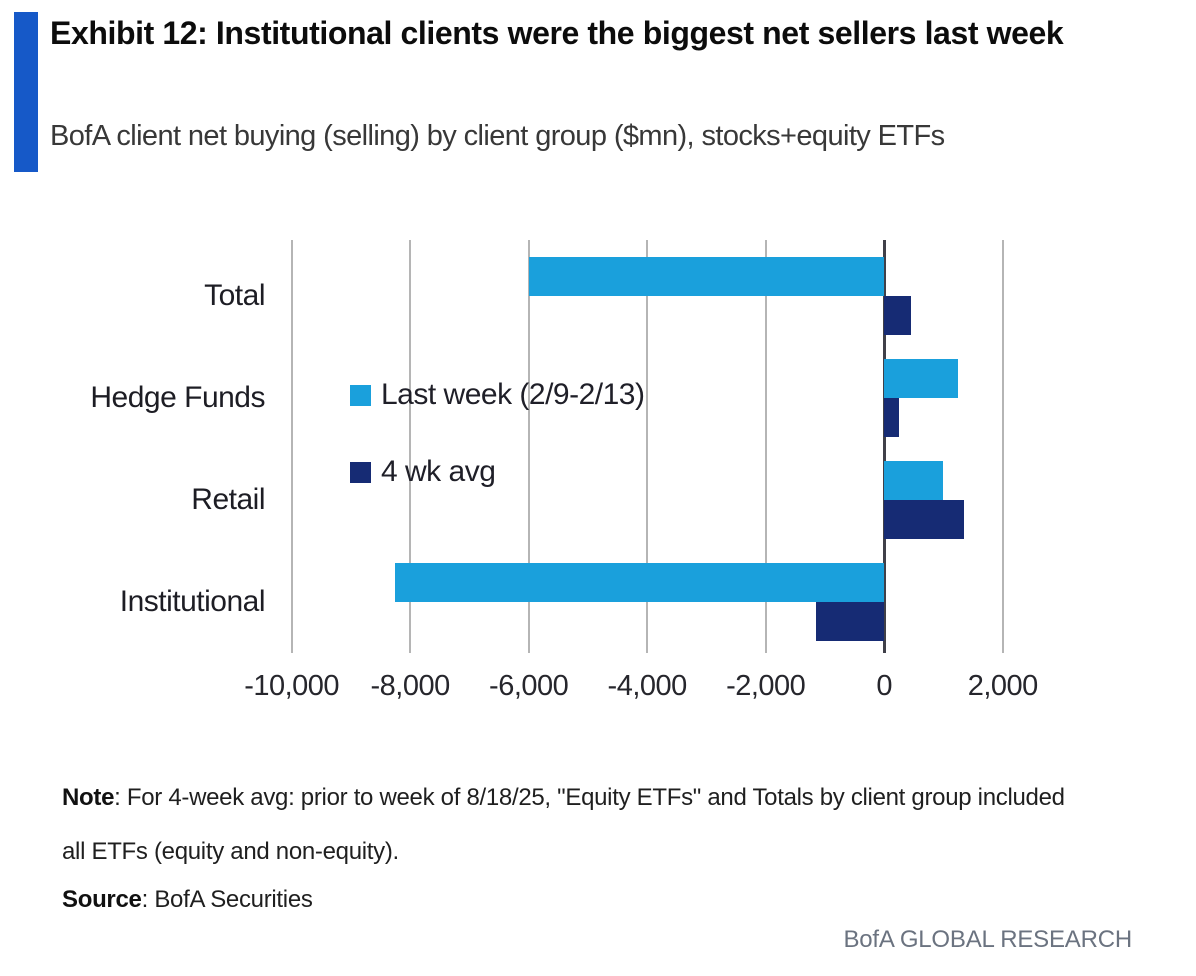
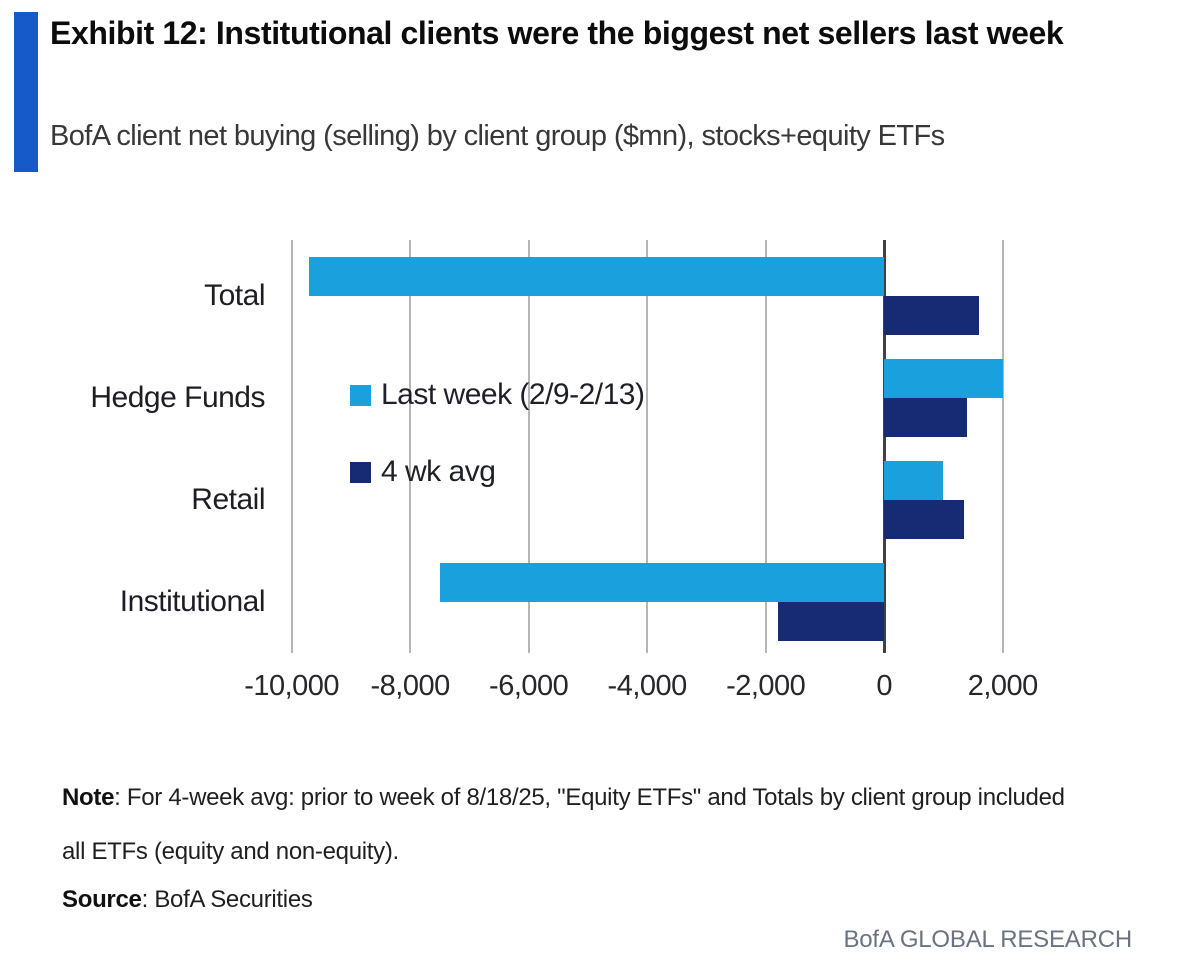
Last week (2/9-2/13)/Total: -6000 -> -9700
4 wk avg/Total: 400 -> 1600
Last week (2/9-2/13)/Hedge Funds: 1200 -> 2000
4 wk avg/Hedge Funds: 200 -> 1400
Last week (2/9-2/13)/Institutional: -8200 -> -7500
4 wk avg/Institutional: -1200 -> -1800
